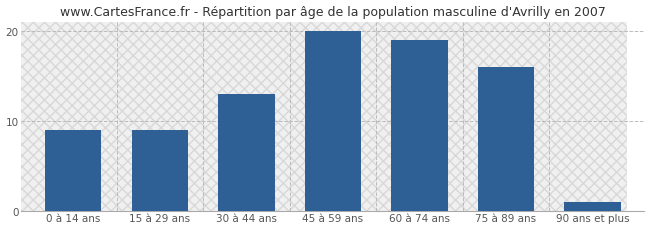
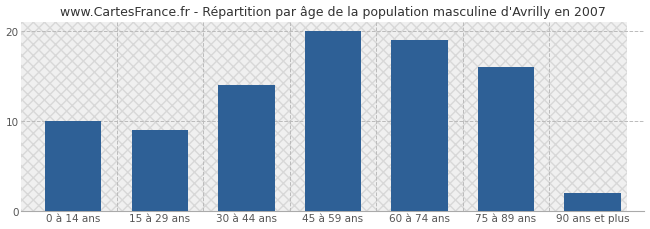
0 à 14 ans: 9 -> 10
30 à 44 ans: 13 -> 14
90 ans et plus: 1 -> 2
